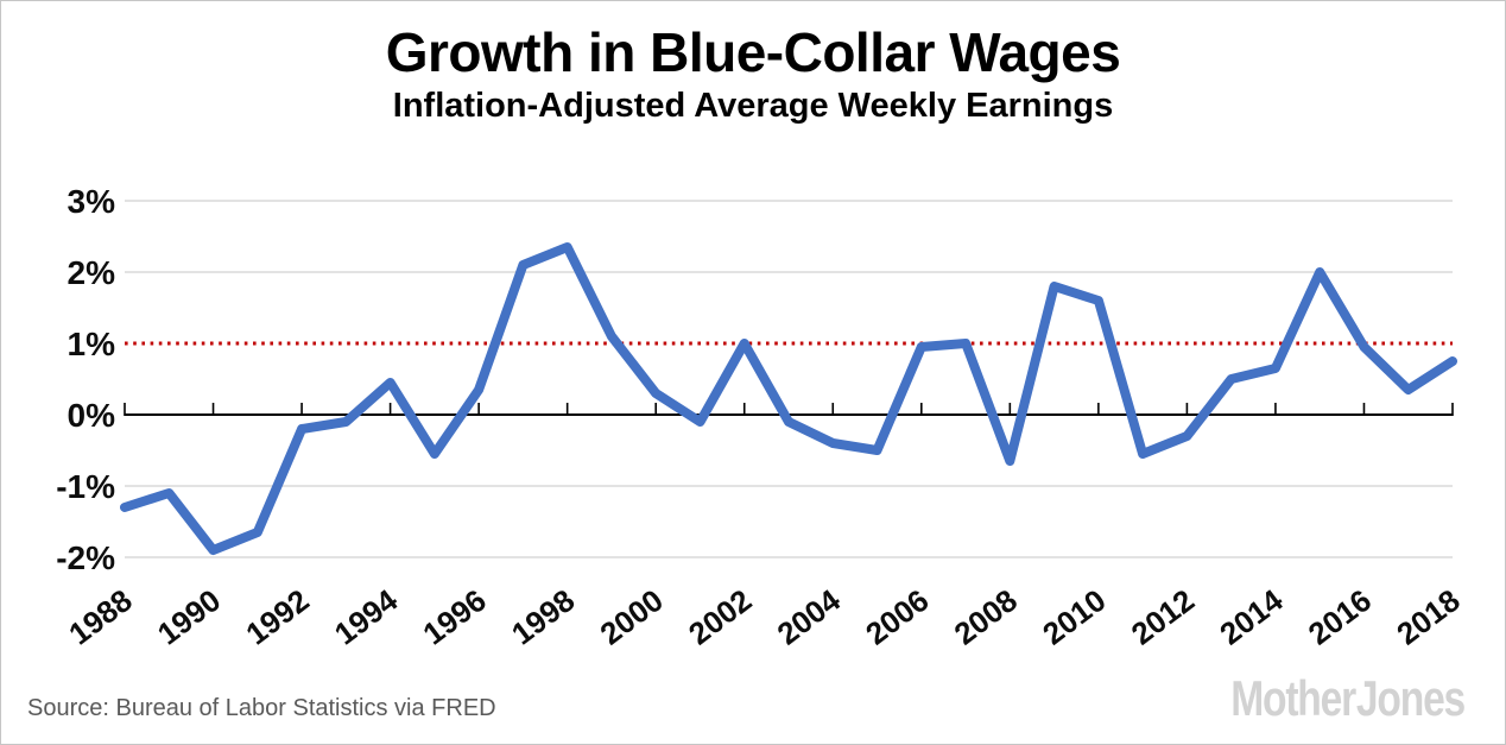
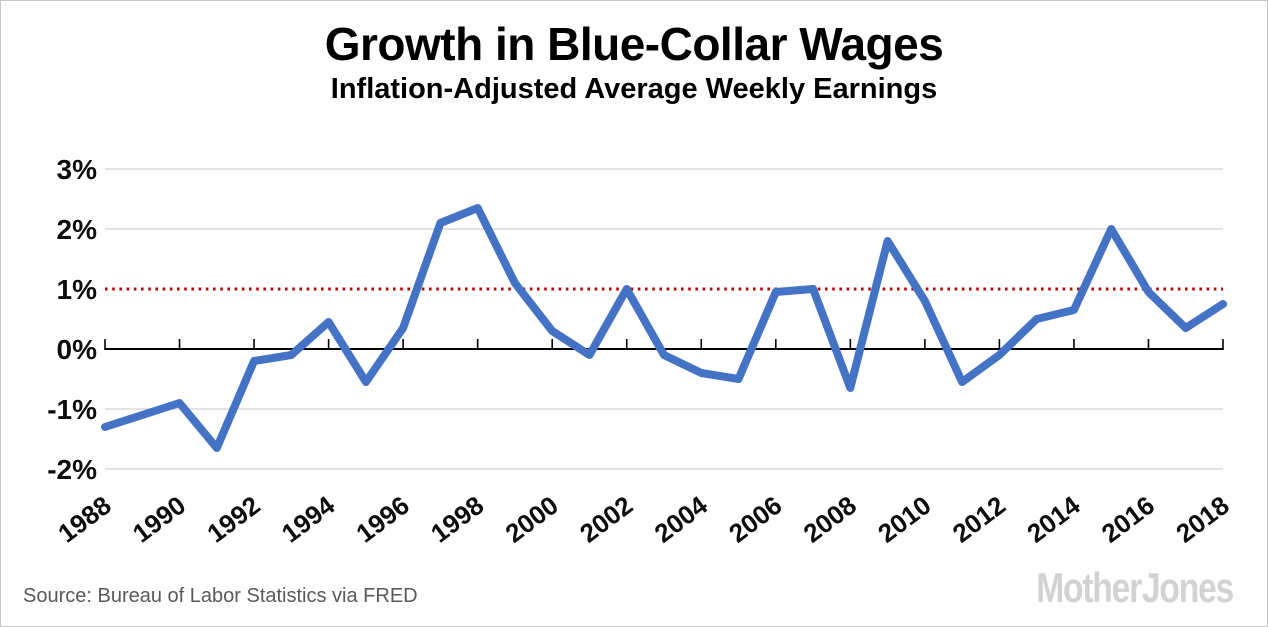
1990: -1.9% -> -0.9%
2010: 1.6% -> 0.8%
2012: -0.3% -> -0.1%
